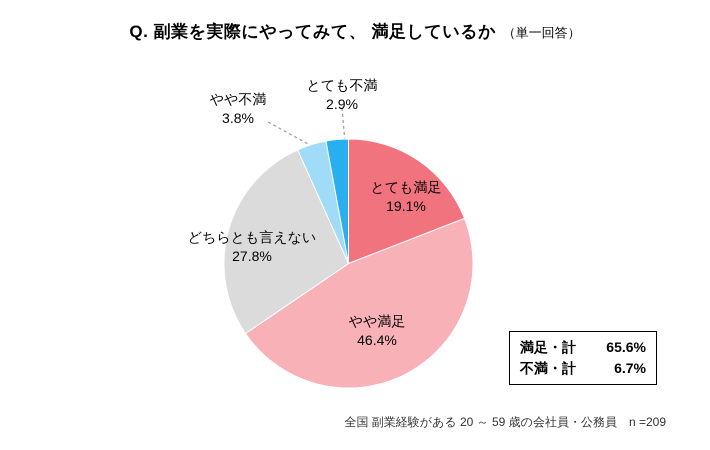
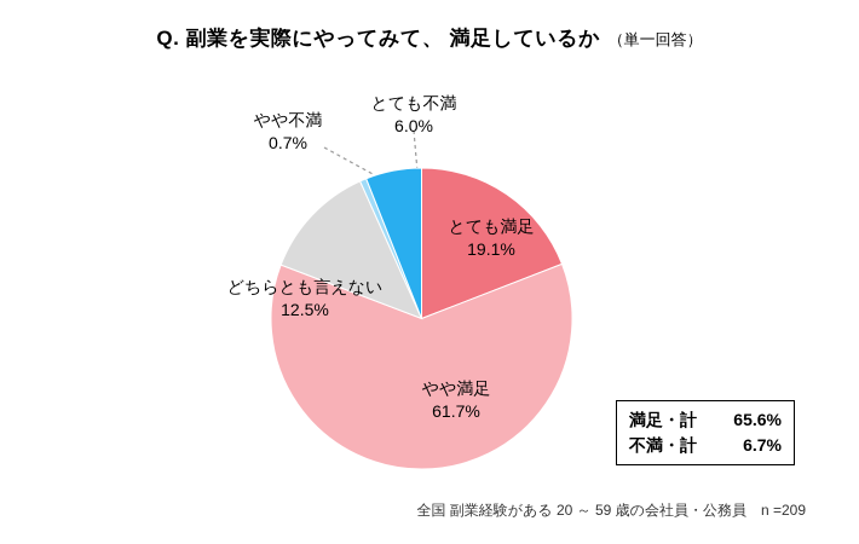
やや満足: 46.4% -> 61.7%
どちらとも言えない: 27.8% -> 12.5%
やや不満: 3.8% -> 0.7%
とても不満: 2.9% -> 6.0%
